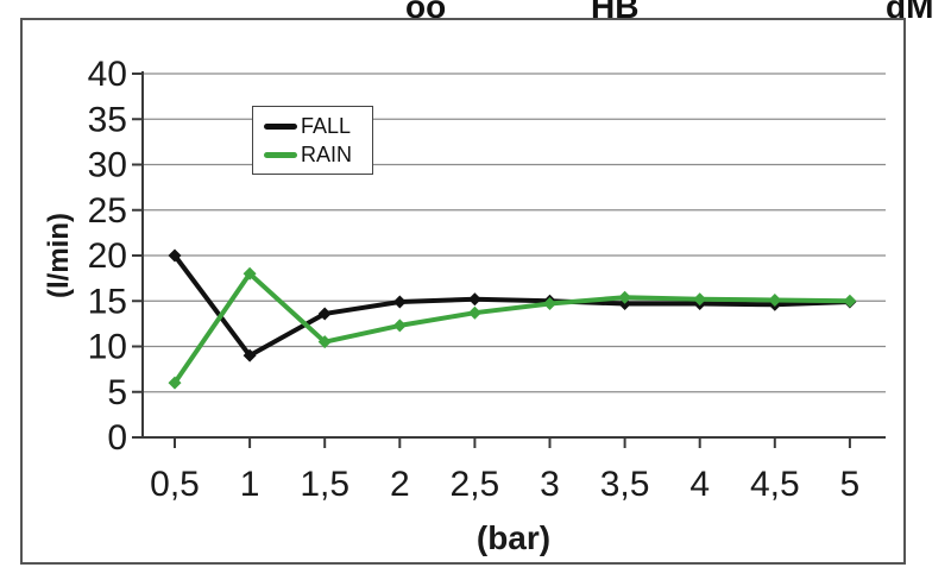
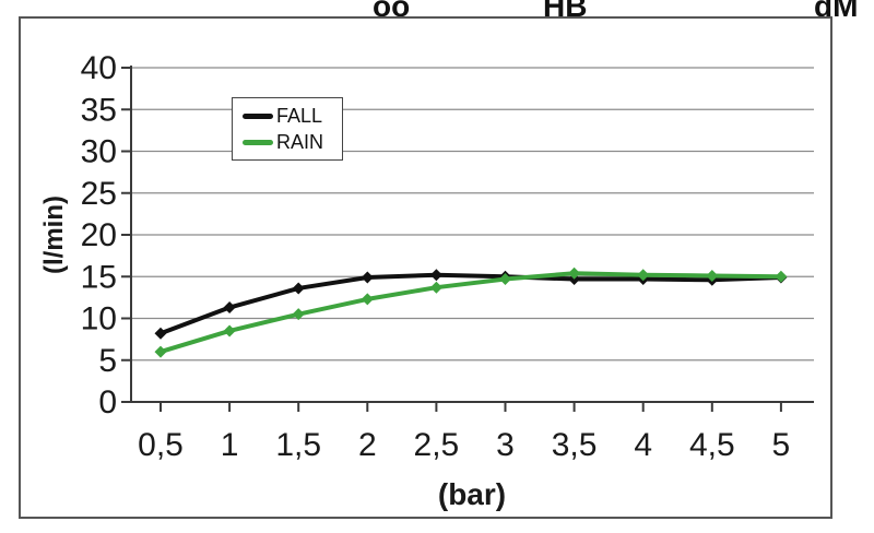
FALL/0,5: 20 -> 8
FALL/1: 9 -> 11
RAIN/1: 18 -> 8
